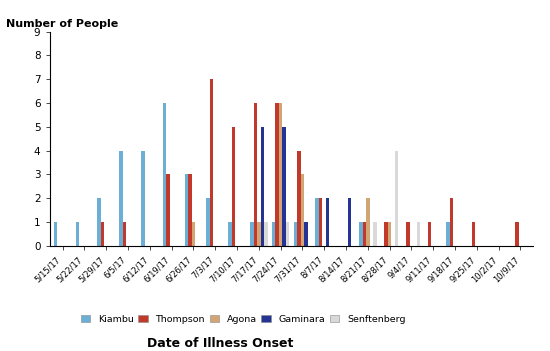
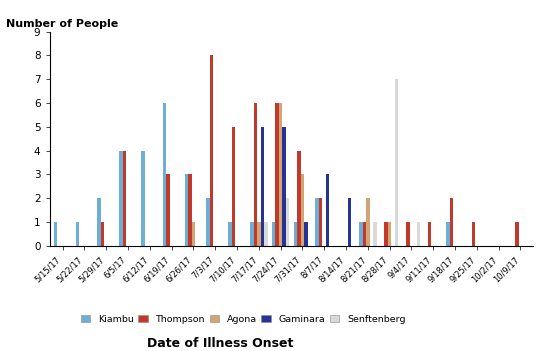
Thompson/6/5/17: 1 -> 4
Thompson/7/3/17: 7 -> 8
Senftenberg/7/24/17: 1 -> 2
Gaminara/8/7/17: 2 -> 3
Senftenberg/8/28/17: 4 -> 7
